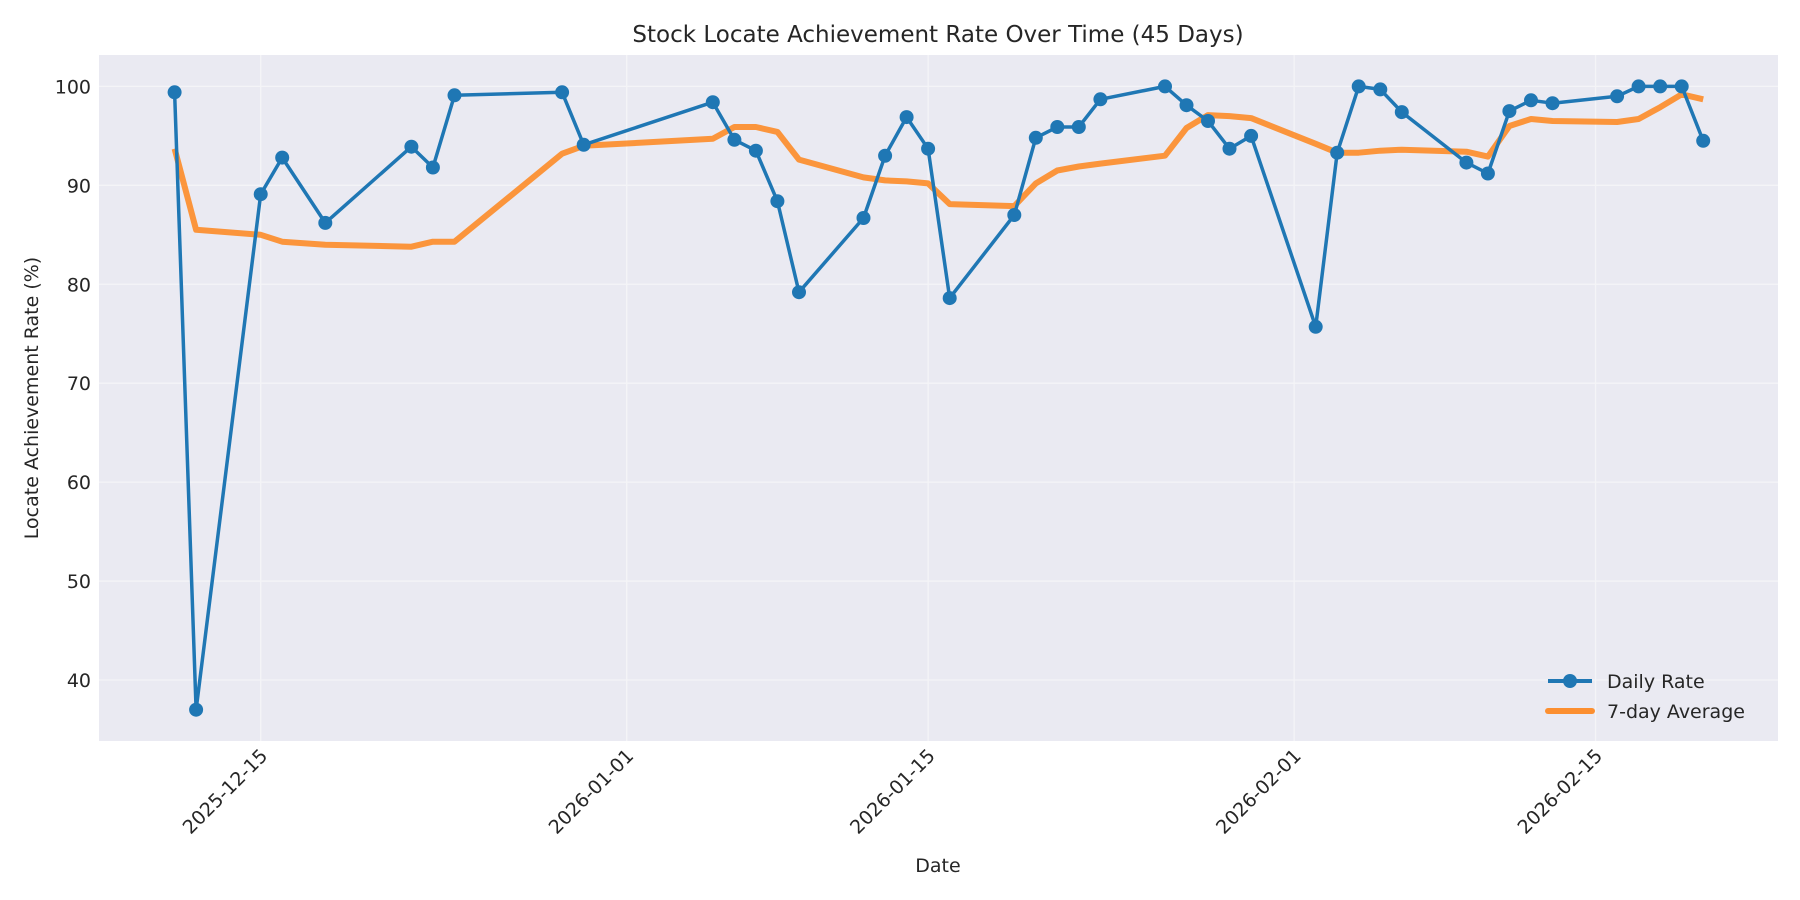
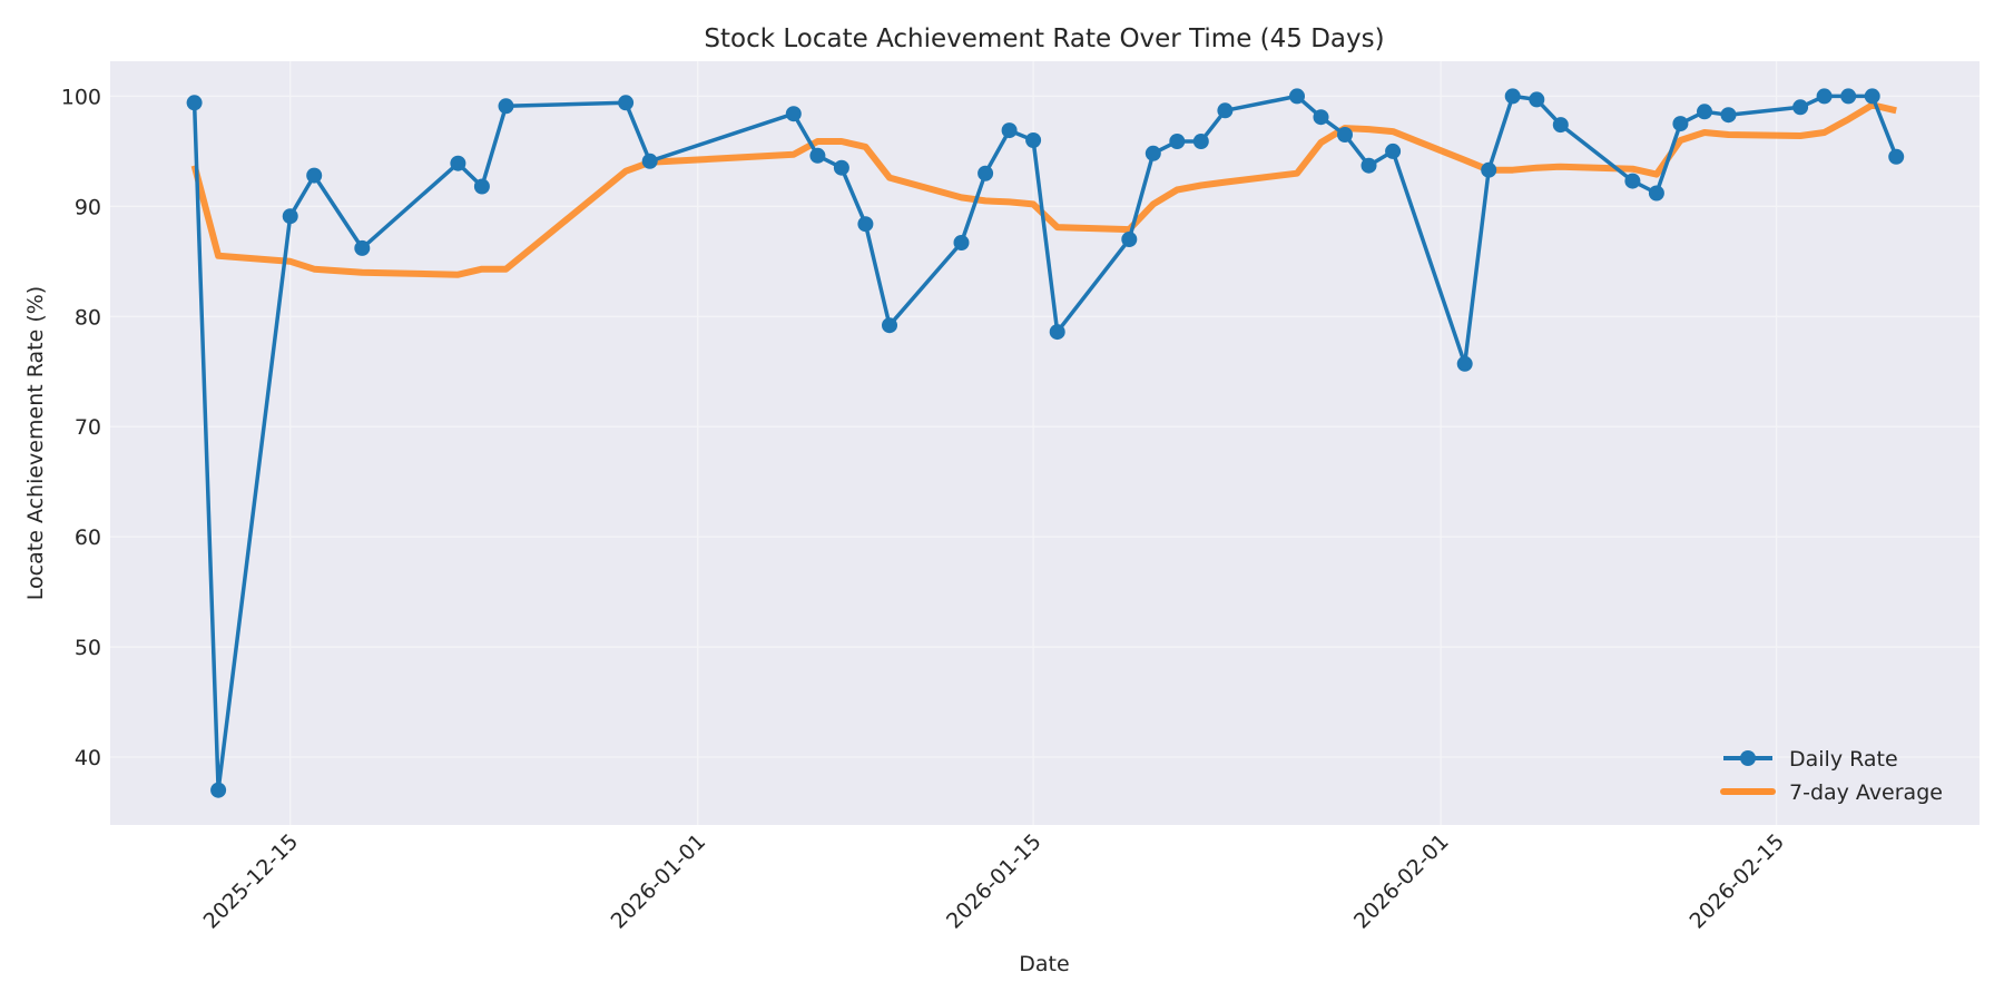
Daily Rate/2026-01-15: 94 -> 96
